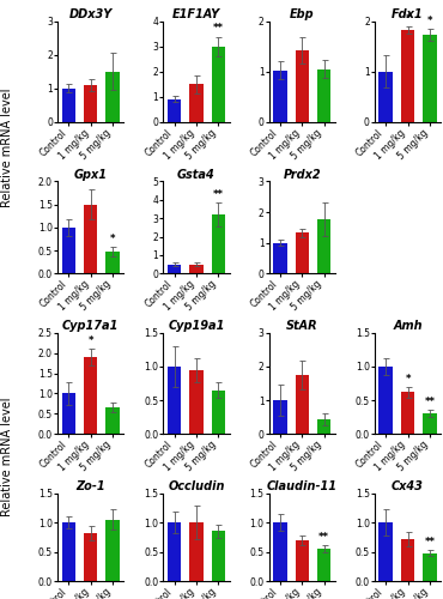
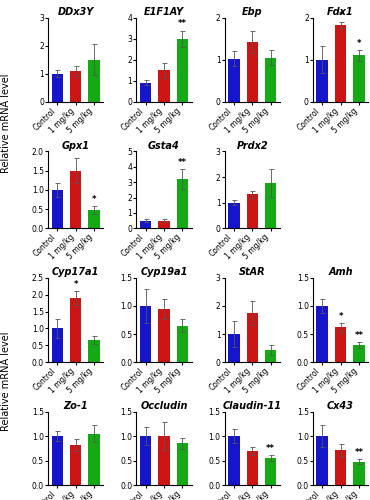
Fdx1/5 mg/kg: 1.72 -> 1.10
